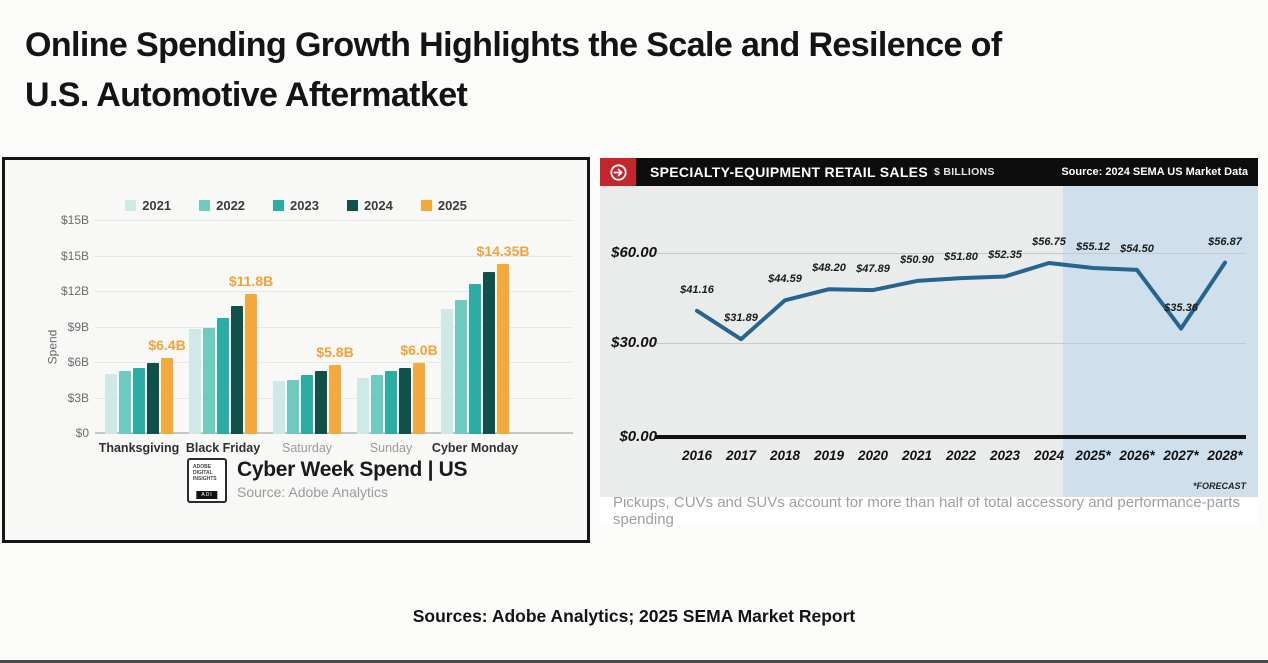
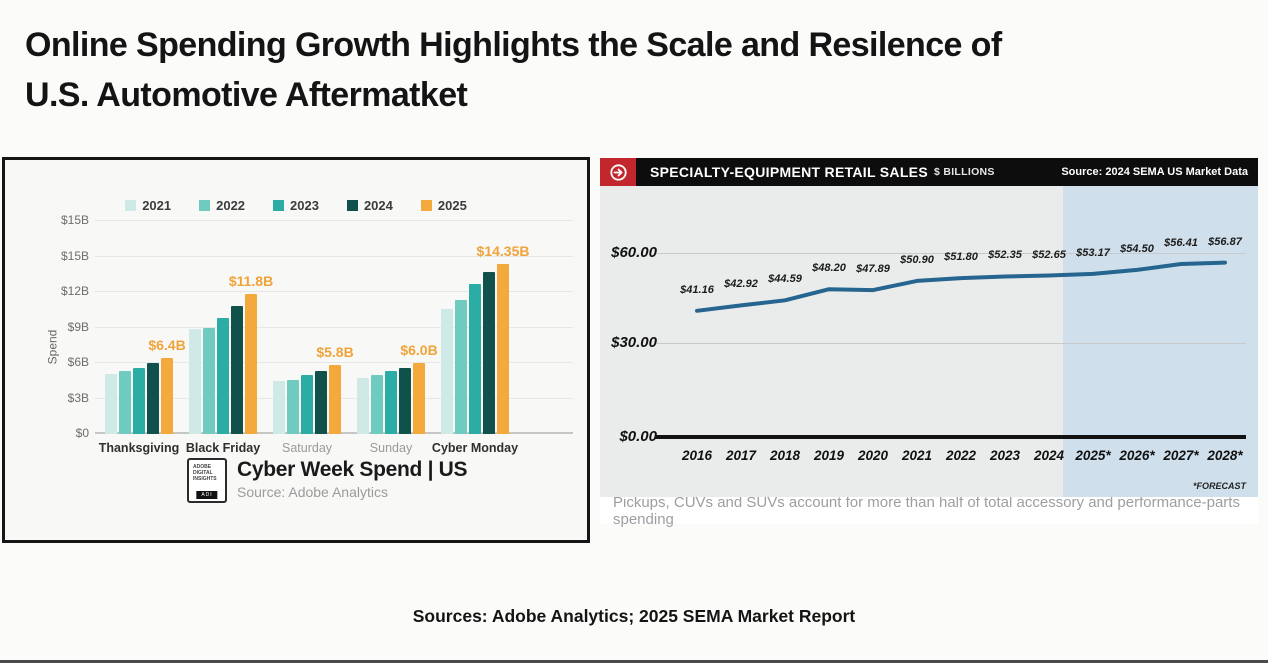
SPECIALTY-EQUIPMENT RETAIL SALES/2017: $31.89 -> $42.92
SPECIALTY-EQUIPMENT RETAIL SALES/2024: $56.75 -> $52.65
SPECIALTY-EQUIPMENT RETAIL SALES/2025*: $55.12 -> $53.17
SPECIALTY-EQUIPMENT RETAIL SALES/2027*: $35.36 -> $56.41
